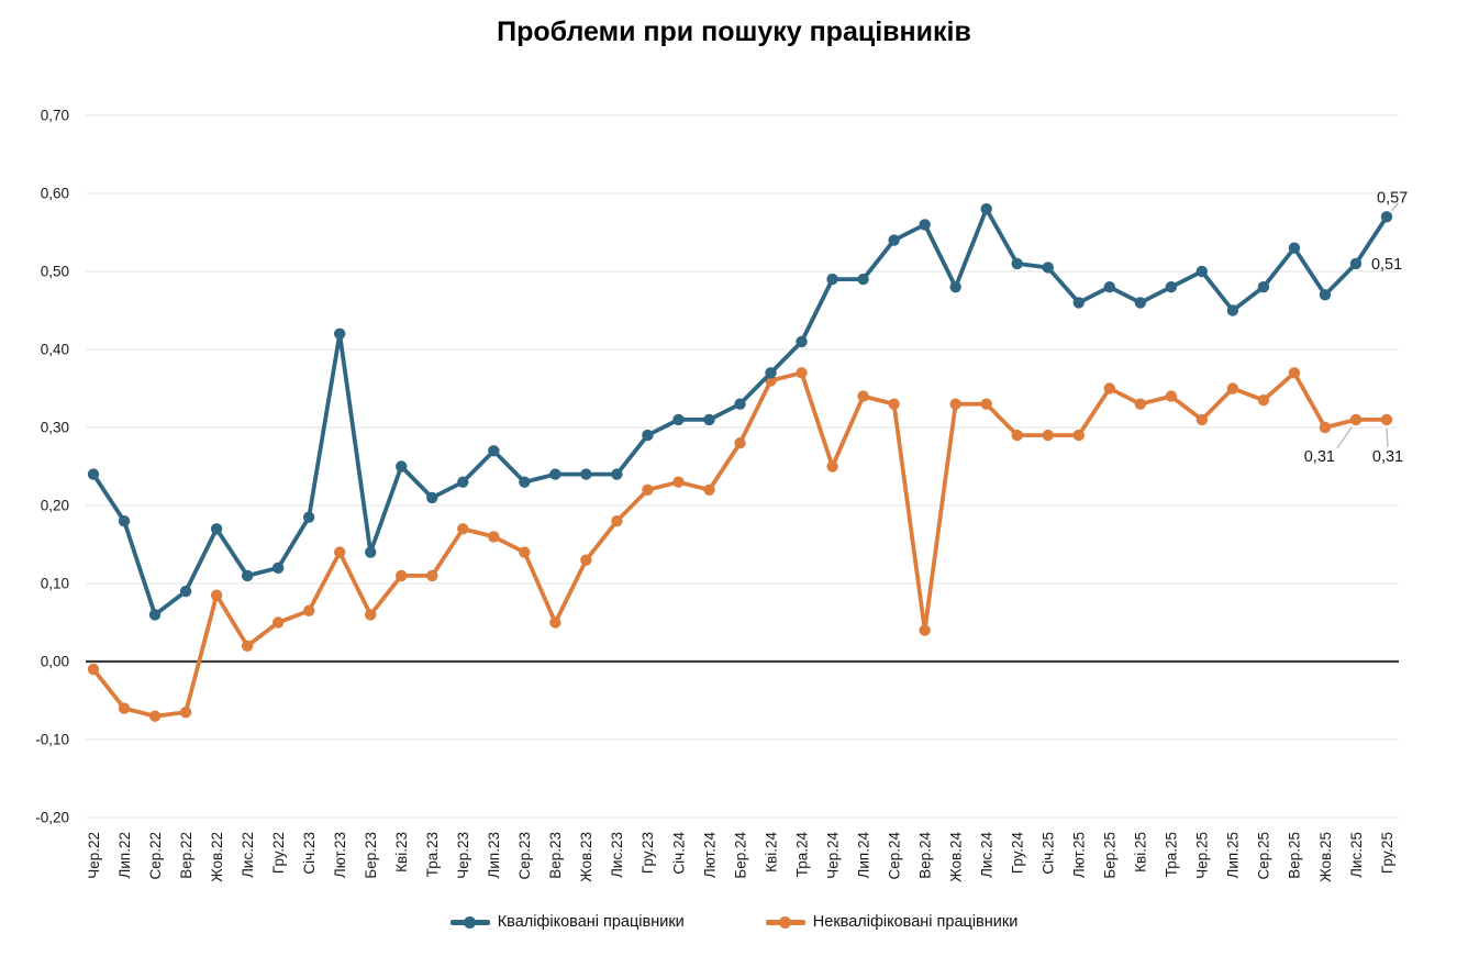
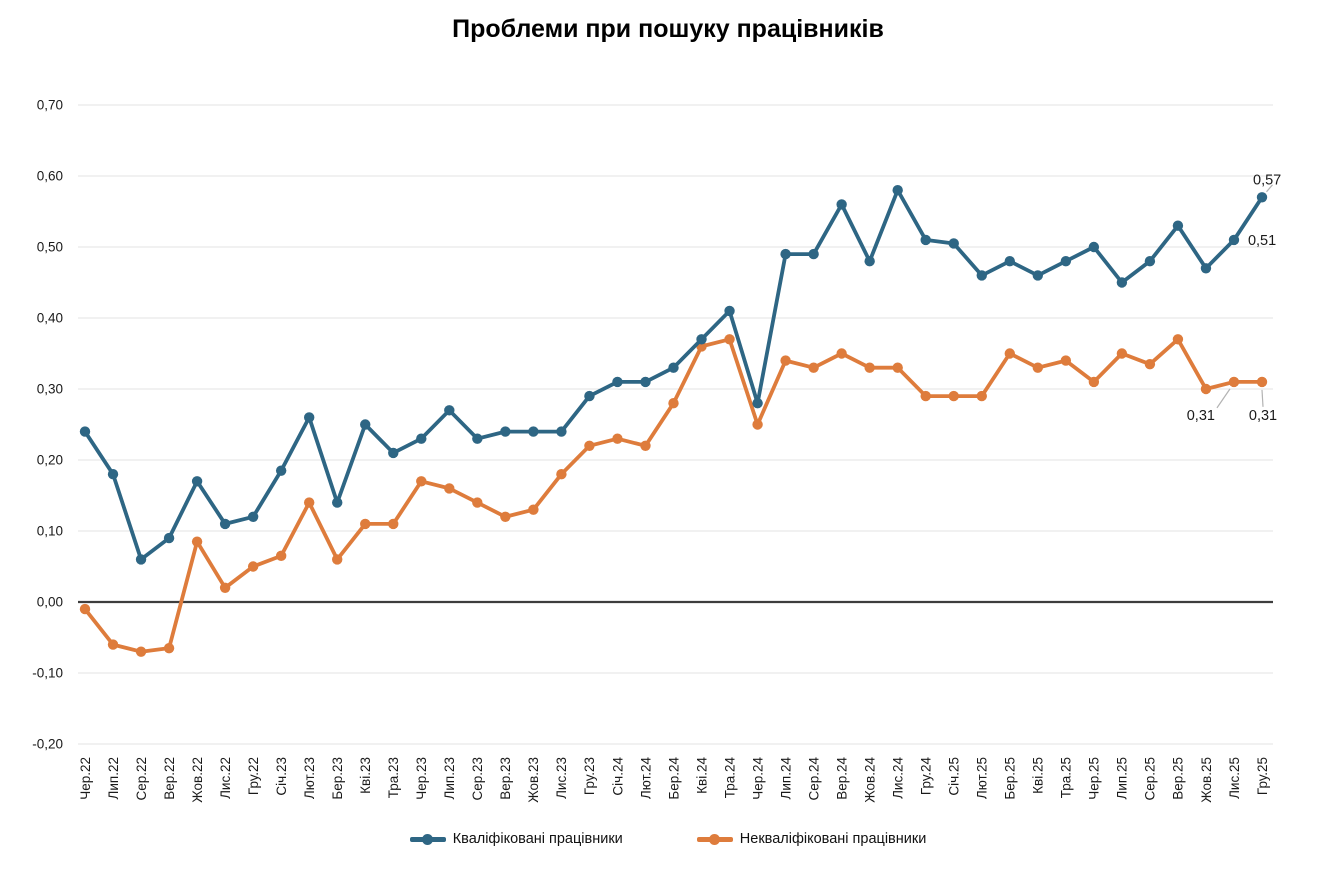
Кваліфіковані працівники/Лют.23: 0,42 -> 0,26
Некваліфіковані працівники/Вер.23: 0,05 -> 0,12
Кваліфіковані працівники/Чер.24: 0,49 -> 0,28
Кваліфіковані працівники/Сер.24: 0,54 -> 0,49
Некваліфіковані працівники/Вер.24: 0,04 -> 0,35
